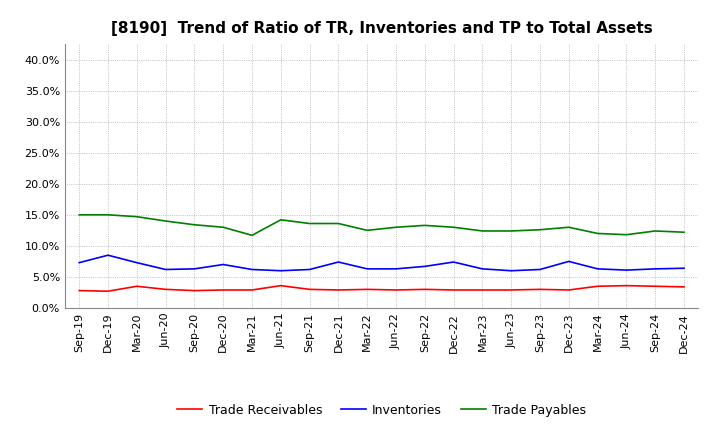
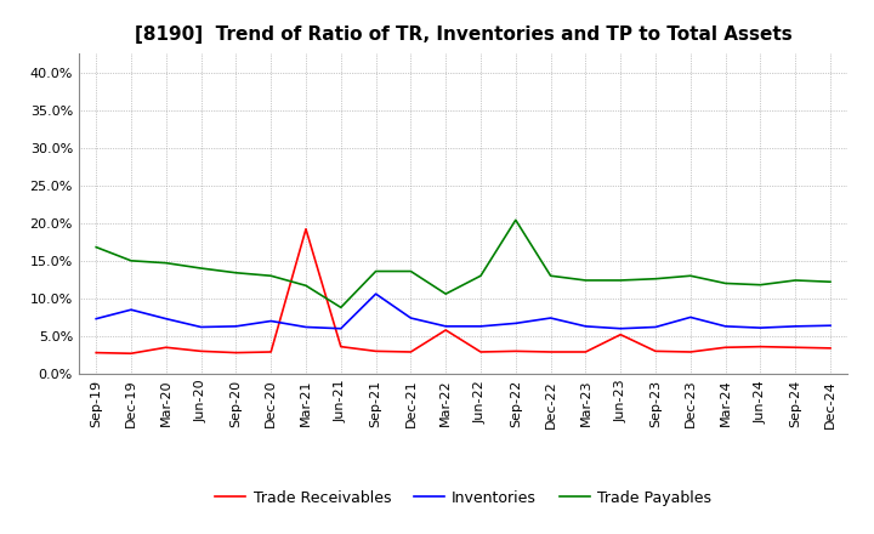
Trade Payables/Sep-19: 15.0% -> 16.8%
Trade Receivables/Mar-21: 2.9% -> 19.2%
Trade Payables/Jun-21: 14.2% -> 8.8%
Inventories/Sep-21: 6.2% -> 10.6%
Trade Receivables/Mar-22: 3.0% -> 5.8%
Trade Payables/Mar-22: 12.5% -> 10.6%
Trade Payables/Sep-22: 13.3% -> 20.4%
Trade Receivables/Jun-23: 2.9% -> 5.2%
